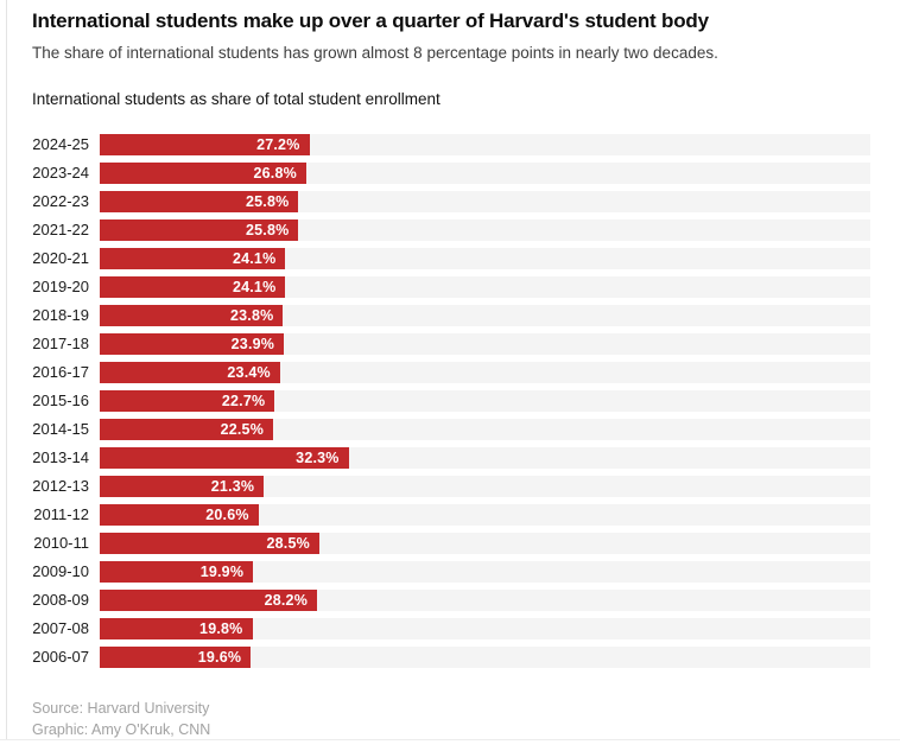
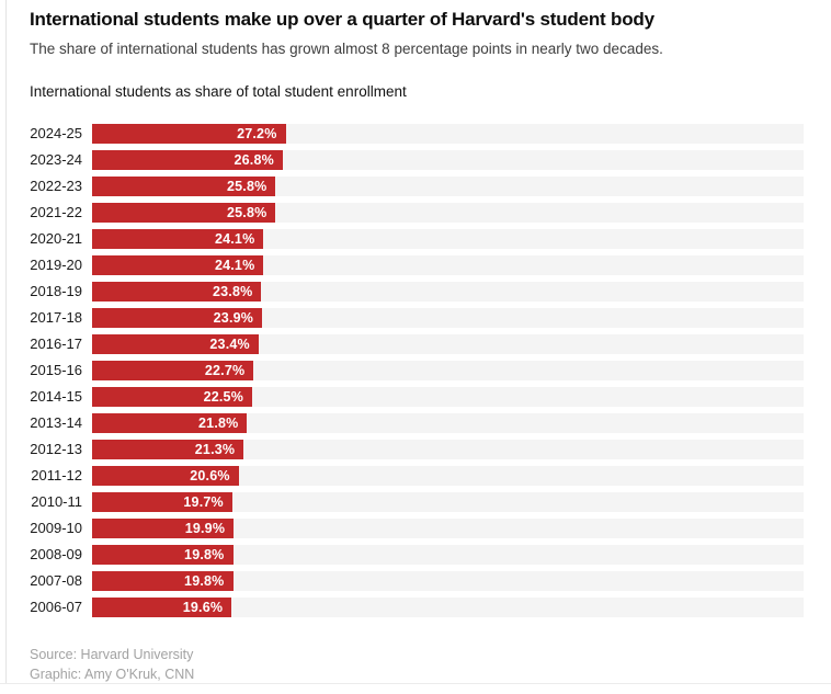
2013-14: 32.3% -> 21.8%
2010-11: 28.5% -> 19.7%
2008-09: 28.2% -> 19.8%
